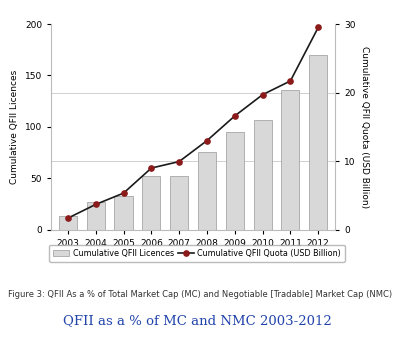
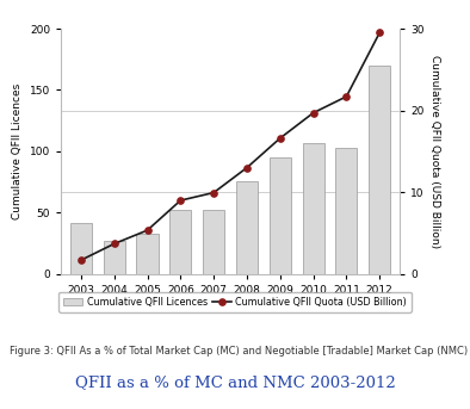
Cumulative QFII Licences/2003: 13 -> 42
Cumulative QFII Licences/2011: 136 -> 103
